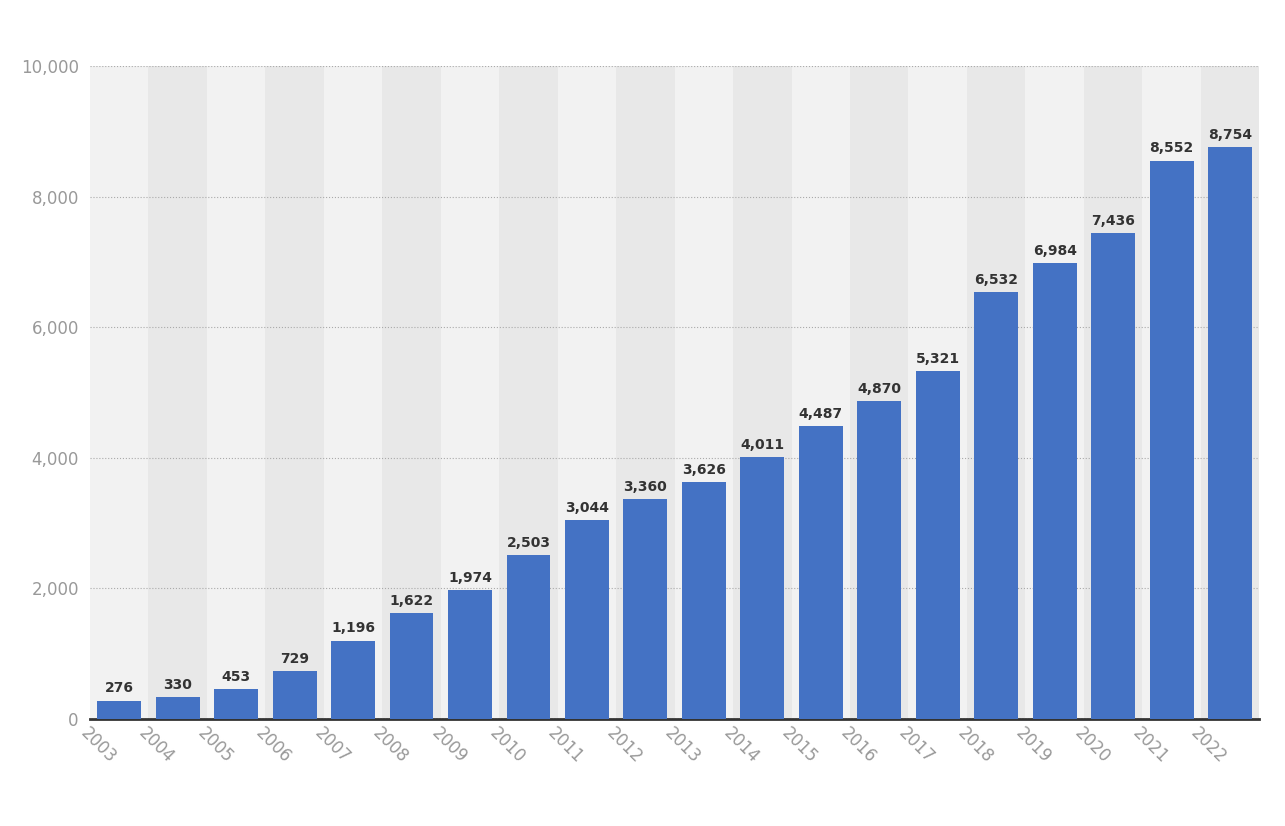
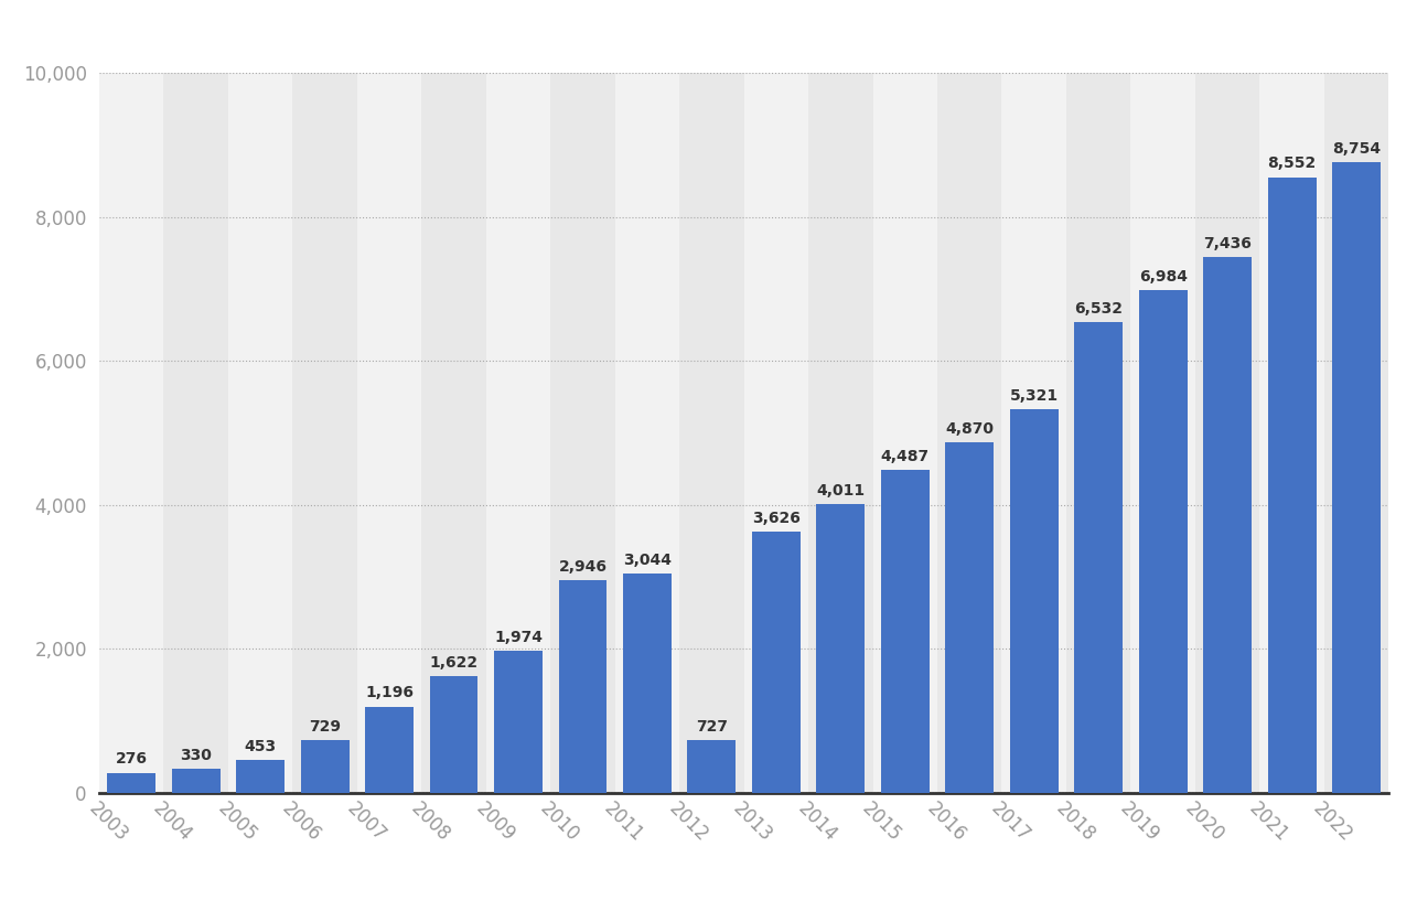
2010: 2,503 -> 2,946
2012: 3,360 -> 727
